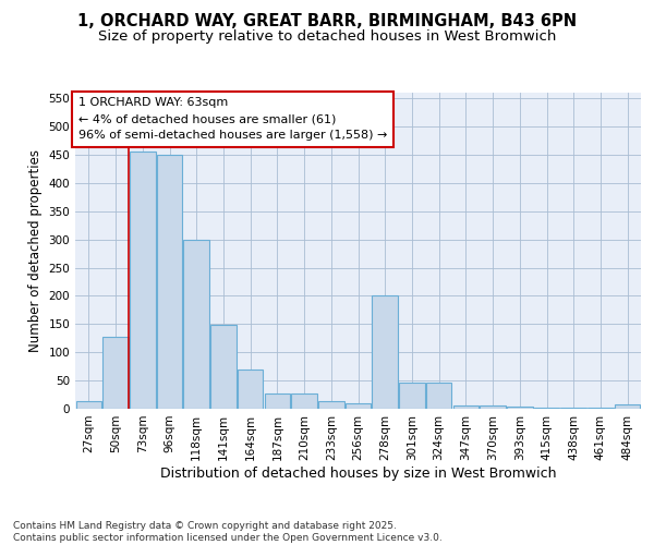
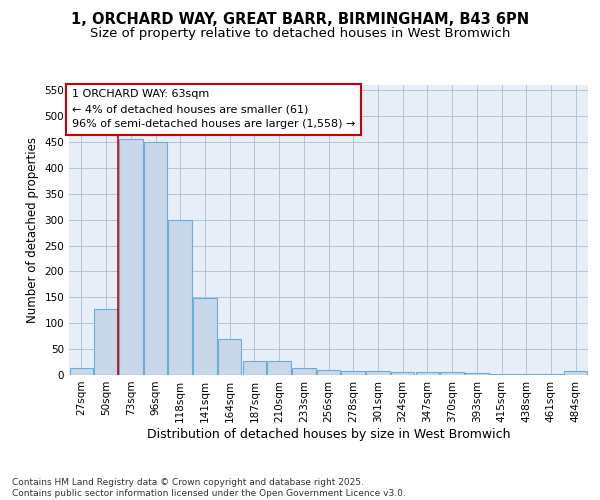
278sqm: 200 -> 7
301sqm: 46 -> 7
324sqm: 46 -> 5
